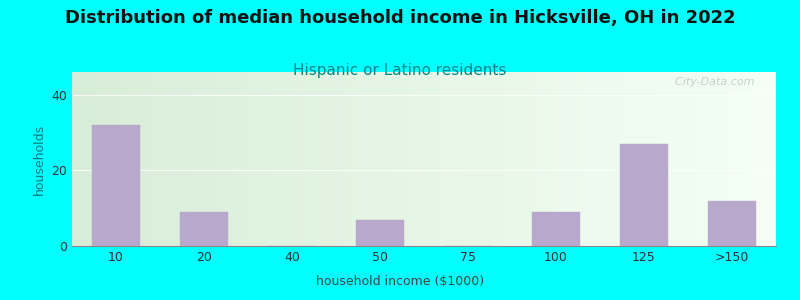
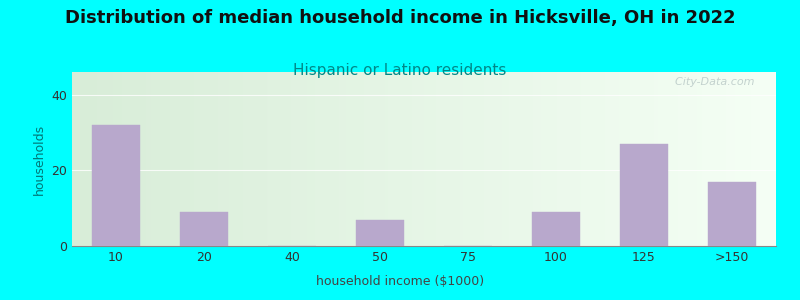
>150: 12 -> 17
